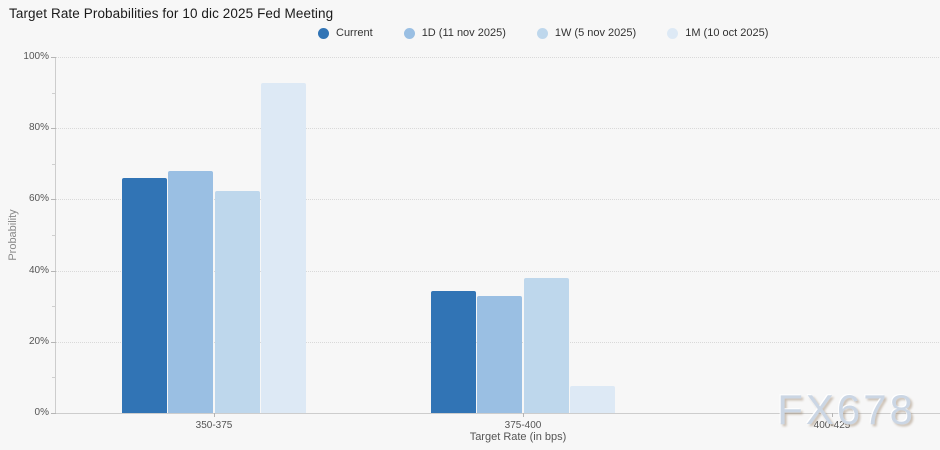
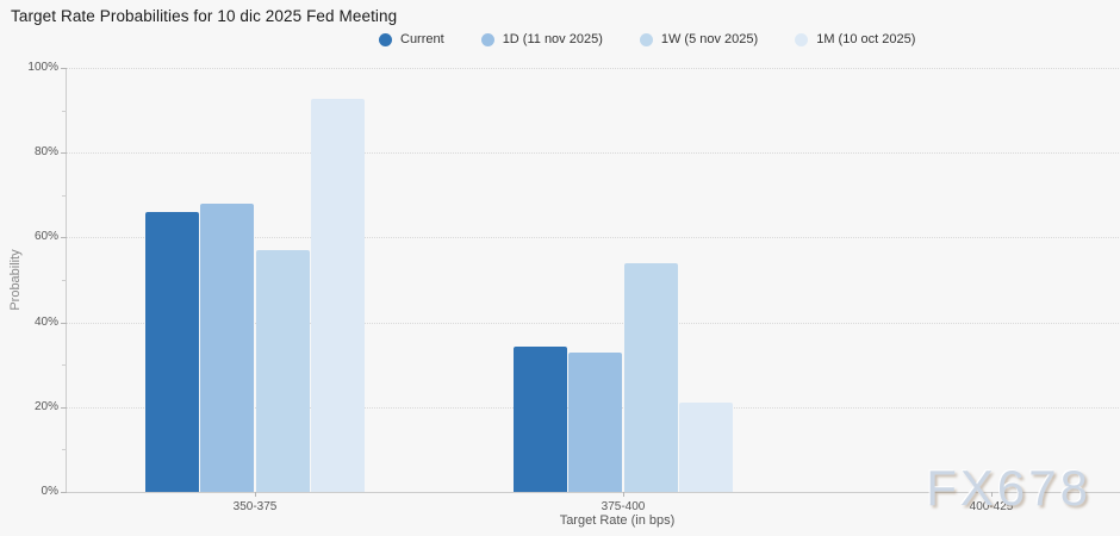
1W (5 nov 2025)/350-375: 62% -> 57%
1W (5 nov 2025)/375-400: 38% -> 54%
1M (10 oct 2025)/375-400: 8% -> 21%
